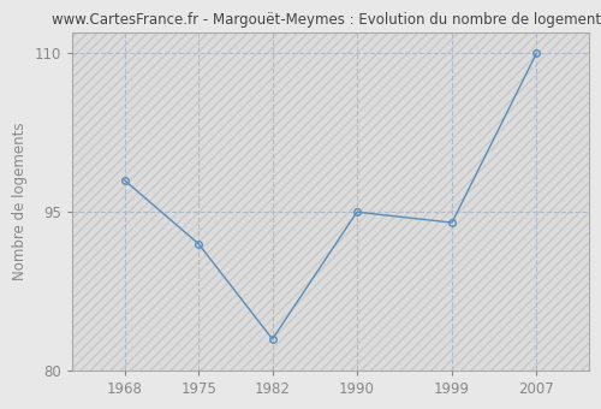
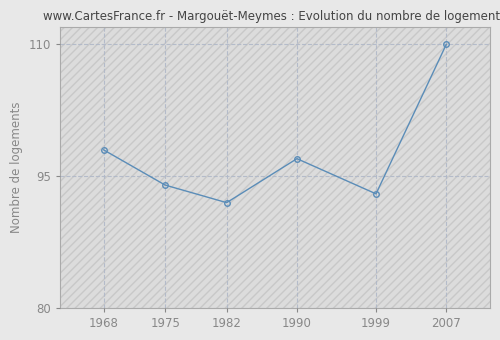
1975: 92 -> 94
1982: 83 -> 92
1990: 95 -> 97
1999: 94 -> 93
